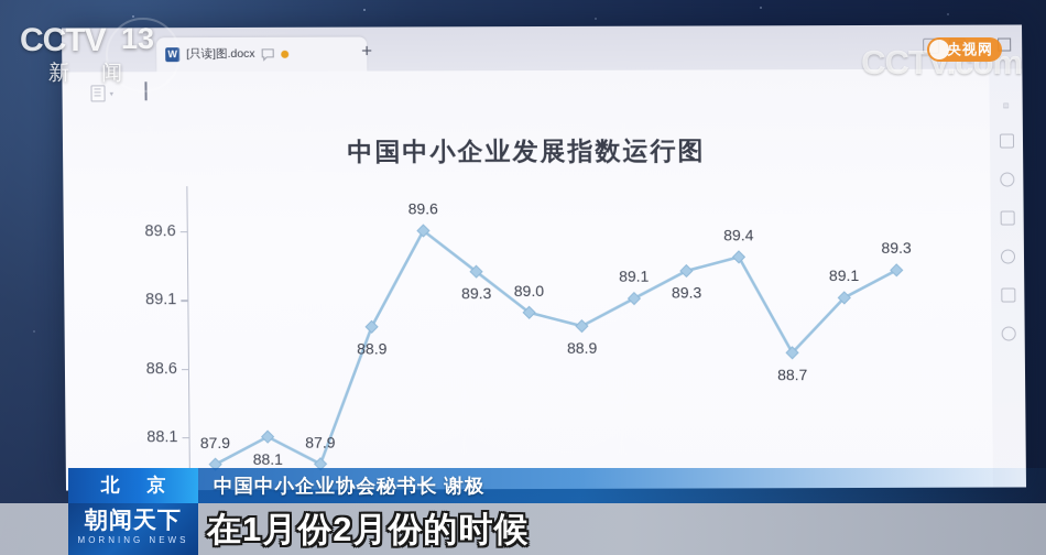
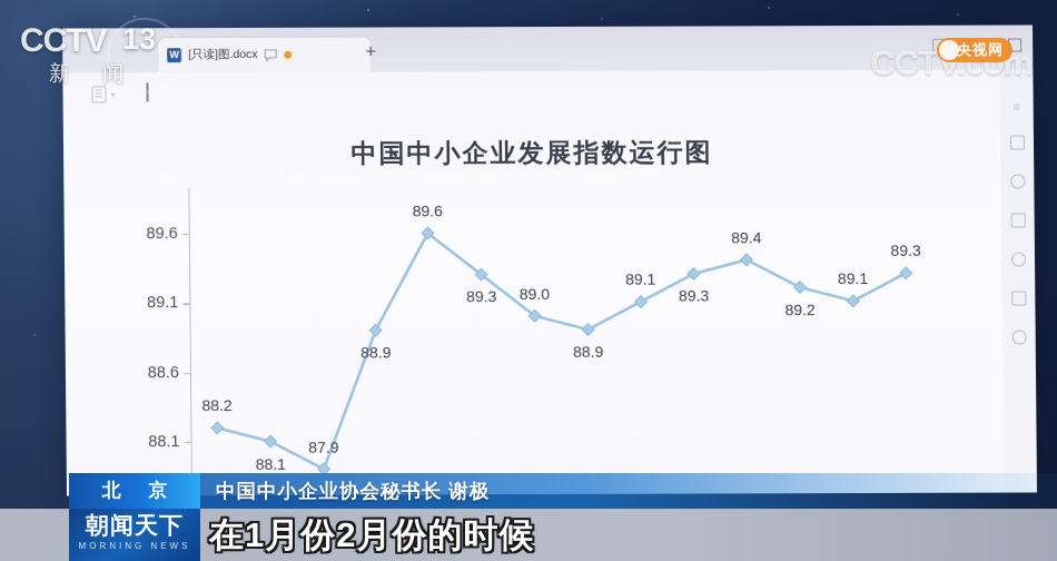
22M10: 87.9 -> 88.2
23M9: 88.7 -> 89.2
